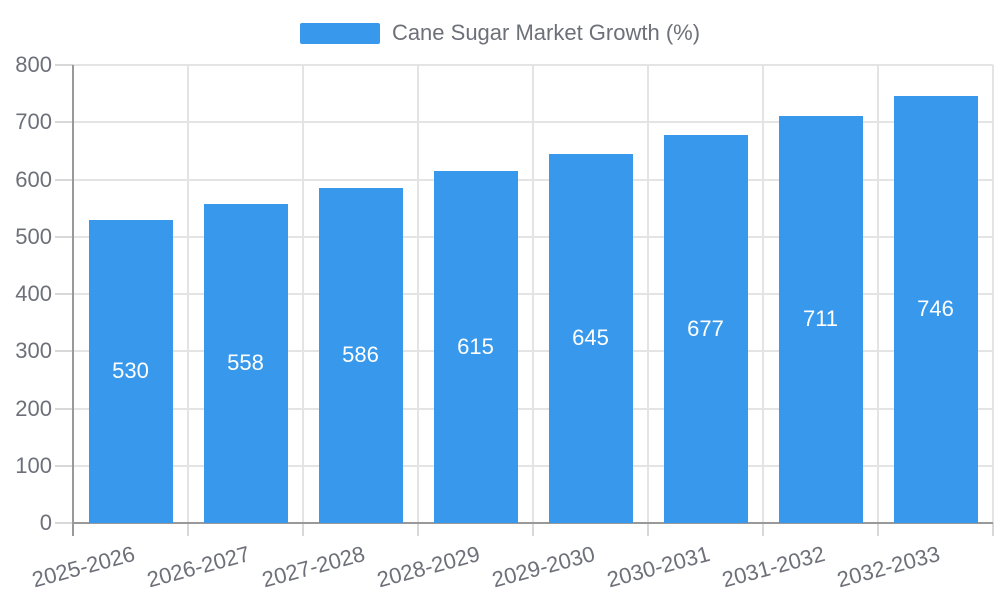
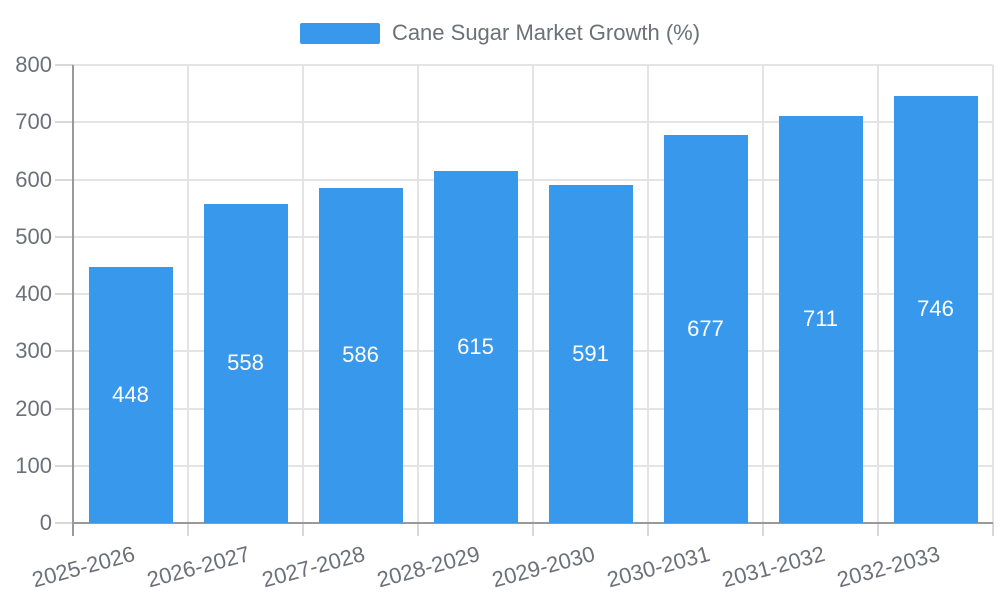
2025-2026: 530 -> 448
2029-2030: 645 -> 591
